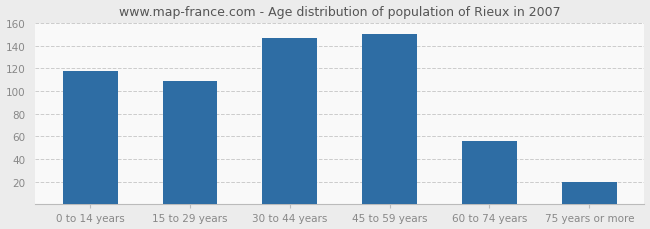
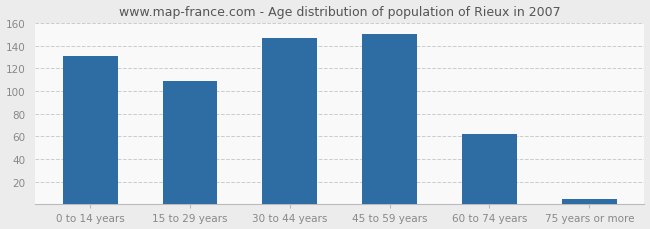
0 to 14 years: 118 -> 131
60 to 74 years: 56 -> 62
75 years or more: 20 -> 5
